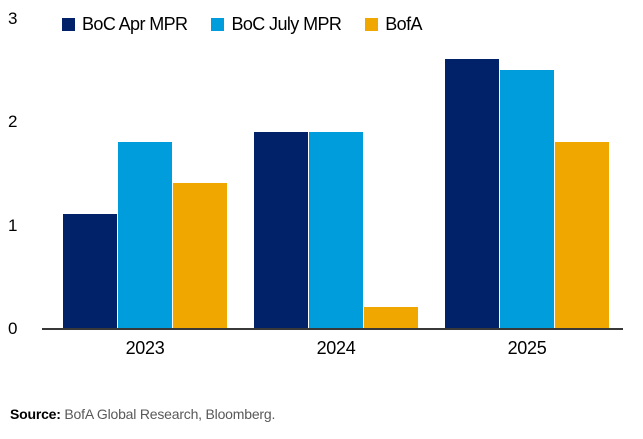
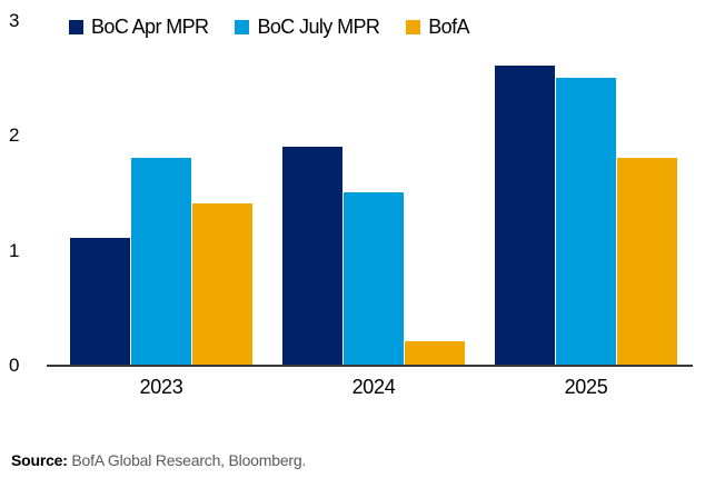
BoC July MPR/2024: 1.9 -> 1.5
